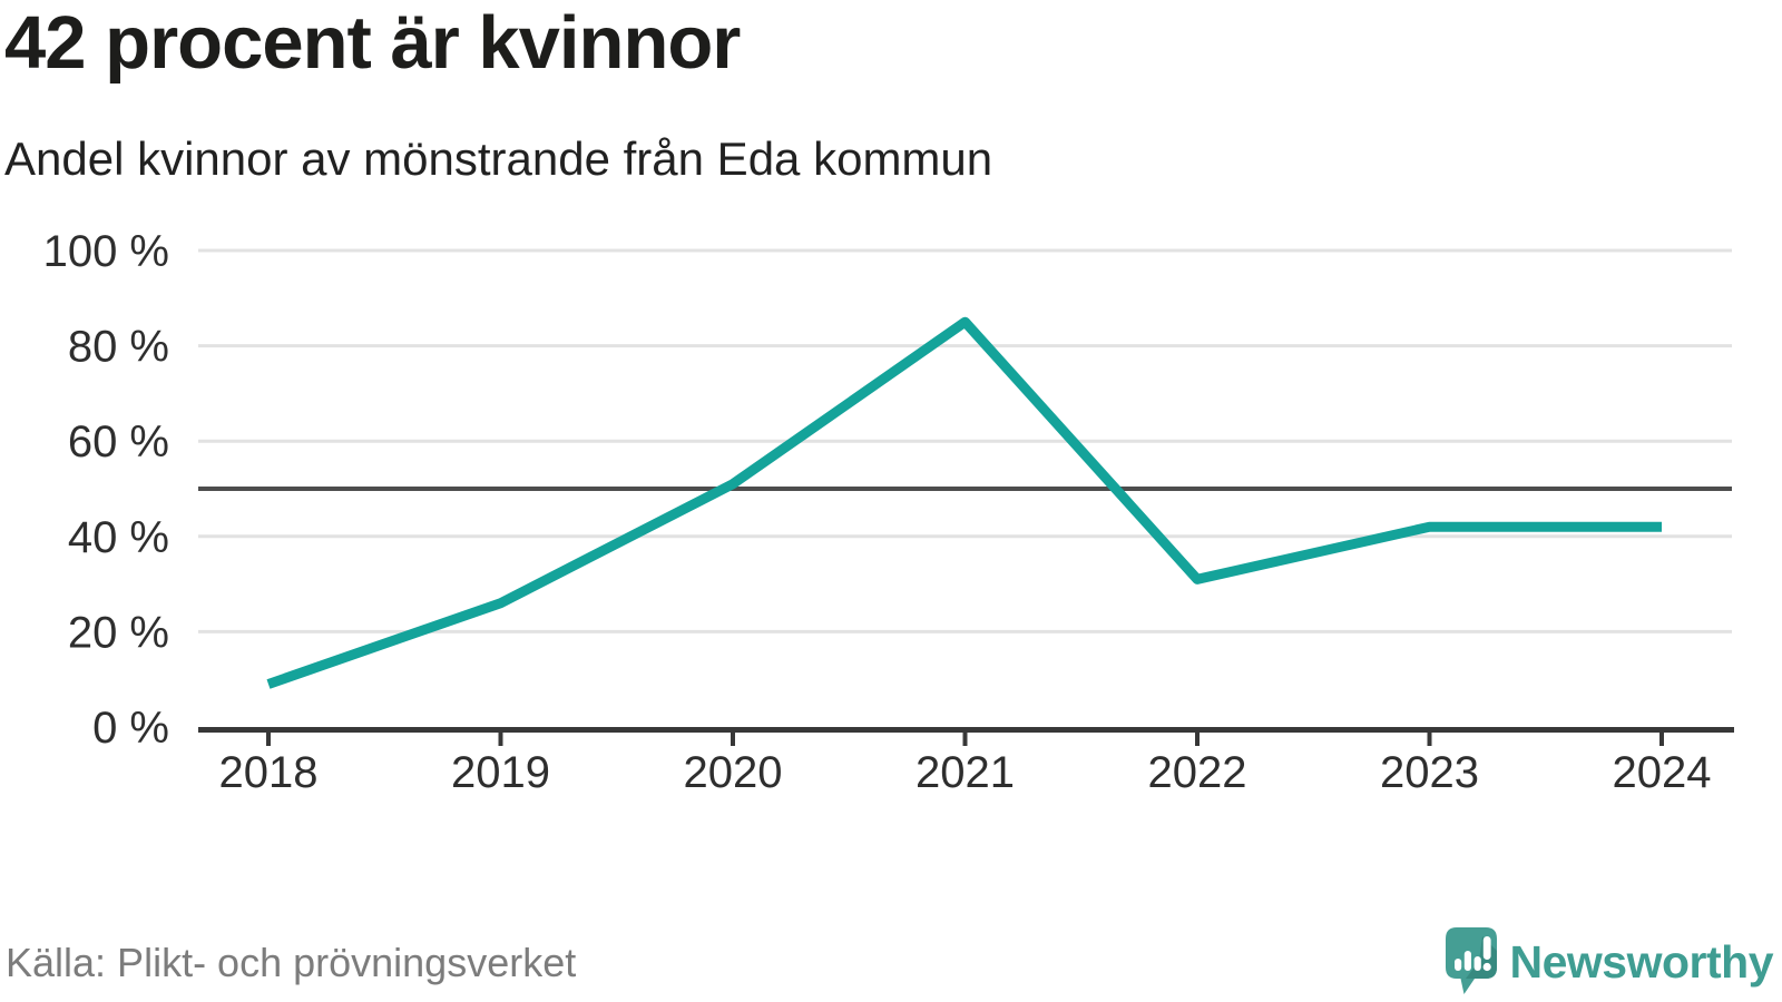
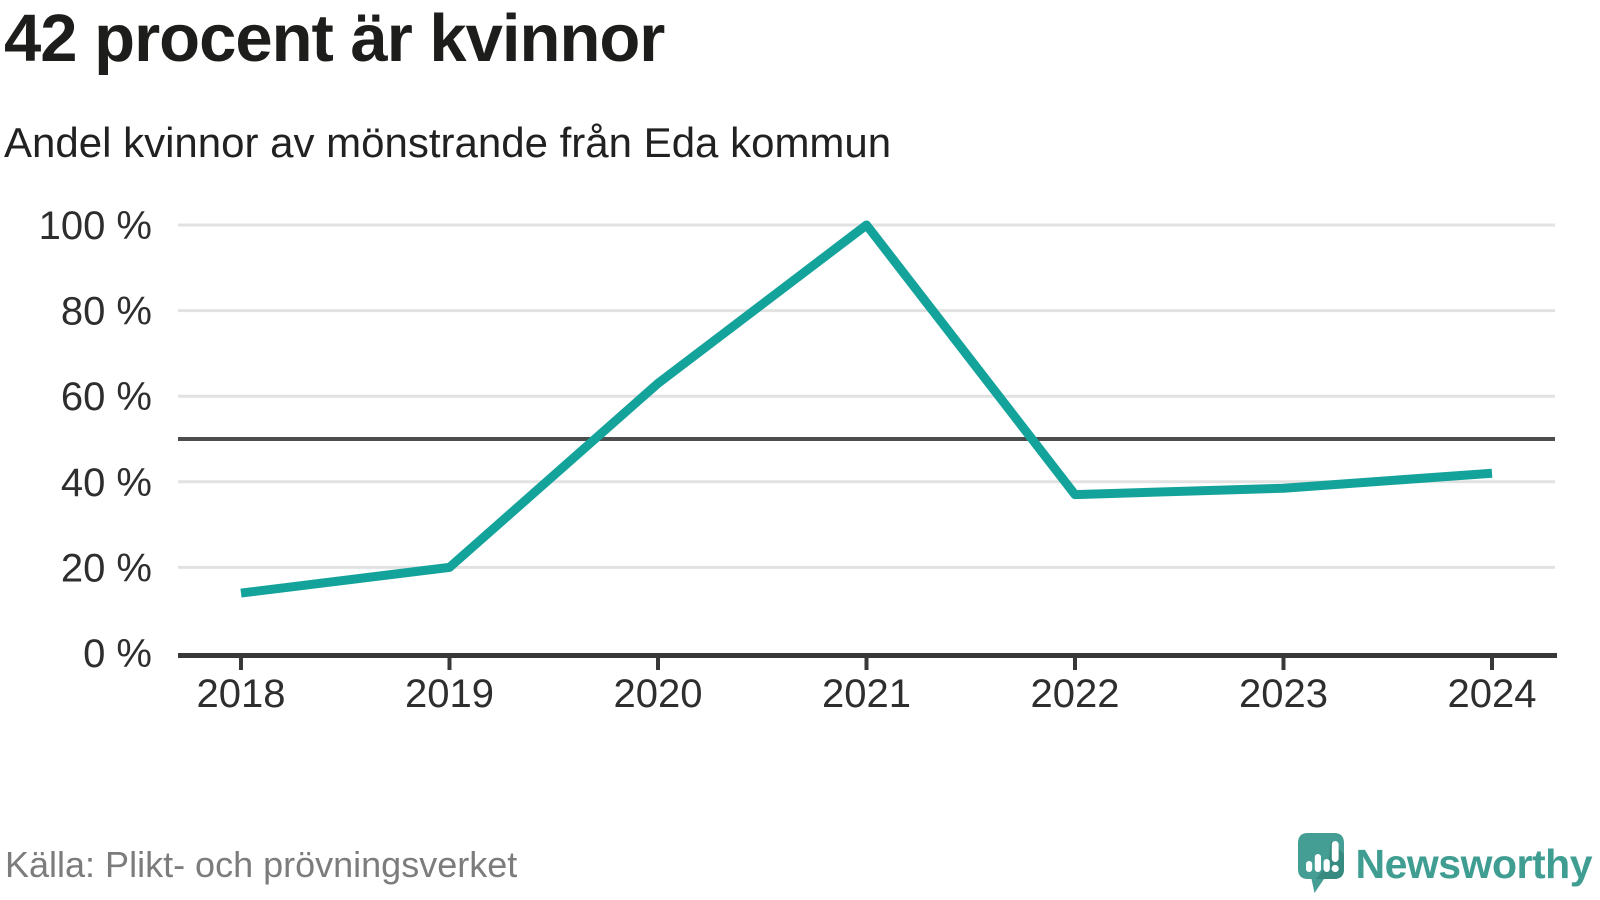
2018: 9% -> 14%
2019: 26% -> 20%
2020: 51% -> 63%
2021: 85% -> 100%
2022: 31% -> 37%
2023: 42% -> 38%
